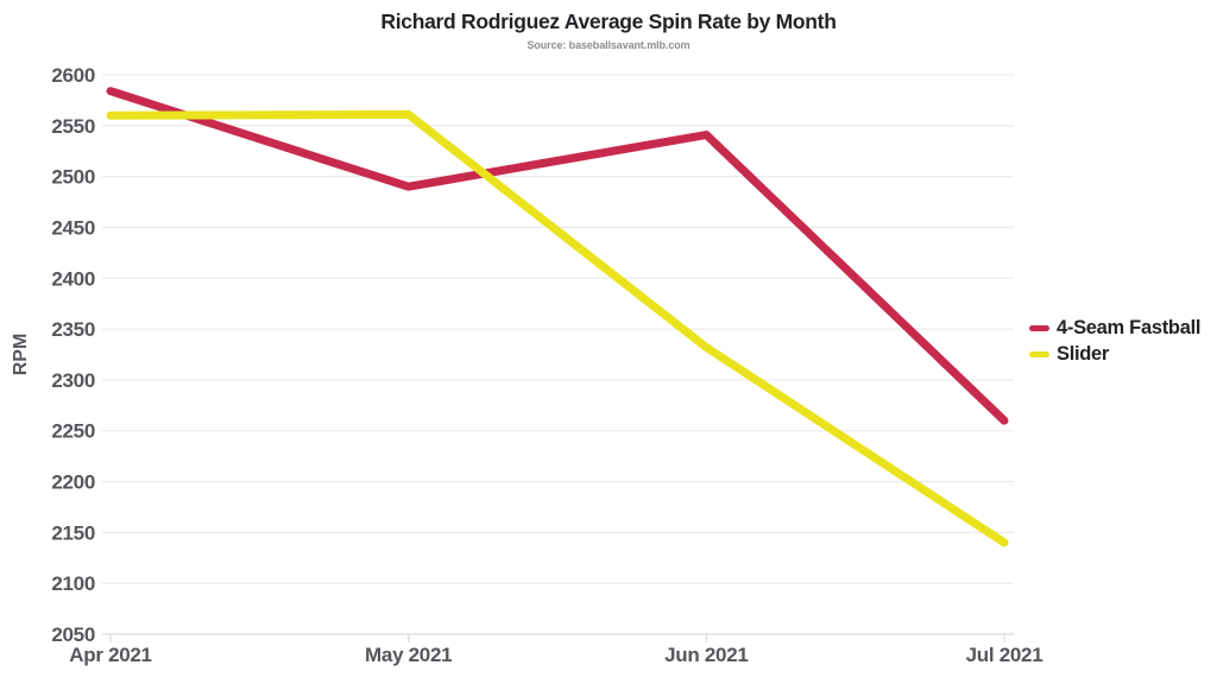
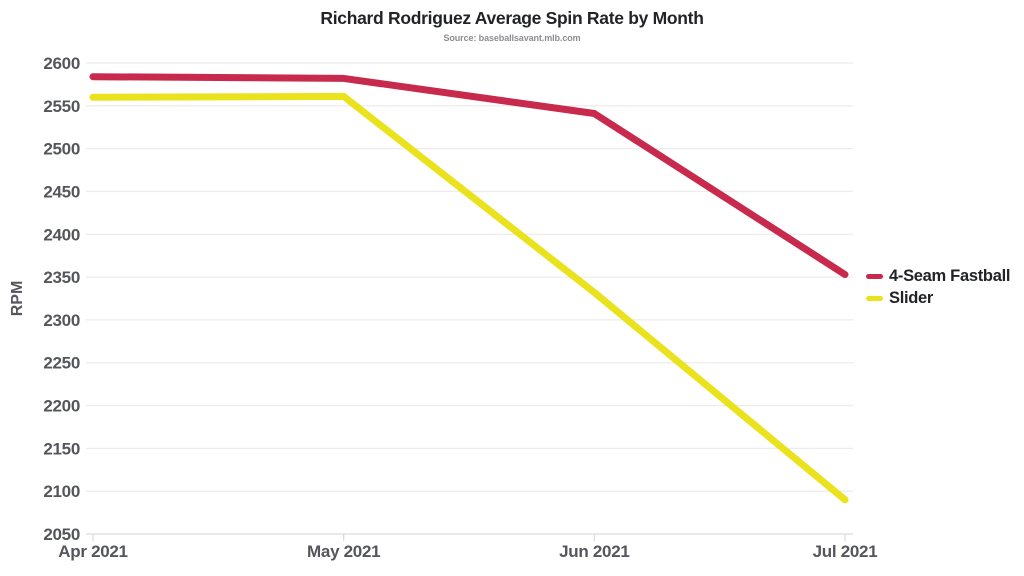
4-Seam Fastball/May 2021: 2490 -> 2580
4-Seam Fastball/Jul 2021: 2260 -> 2350
Slider/Jul 2021: 2140 -> 2090
